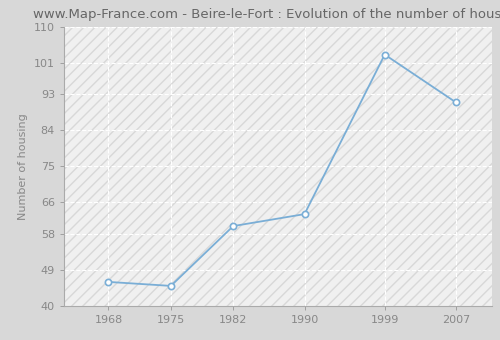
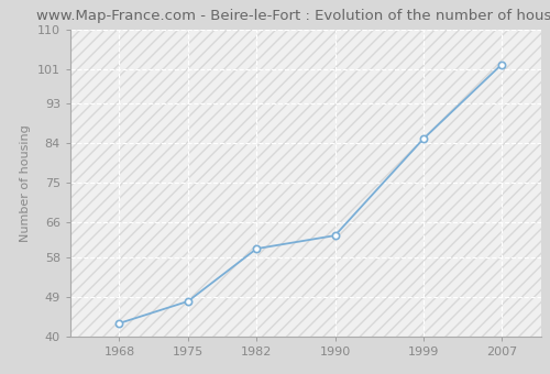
1968: 46 -> 43
1975: 45 -> 48
1999: 103 -> 85
2007: 91 -> 102
